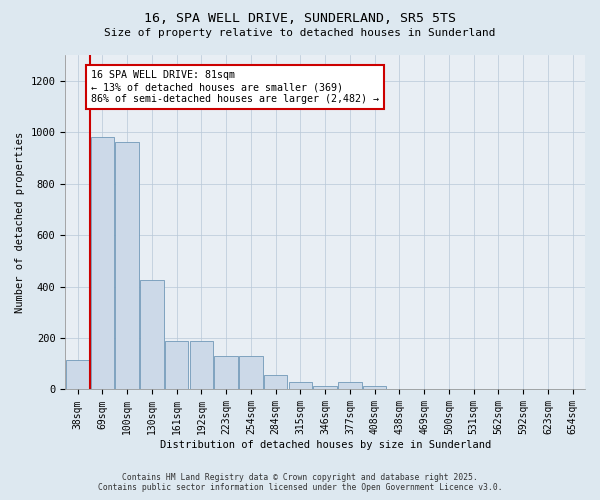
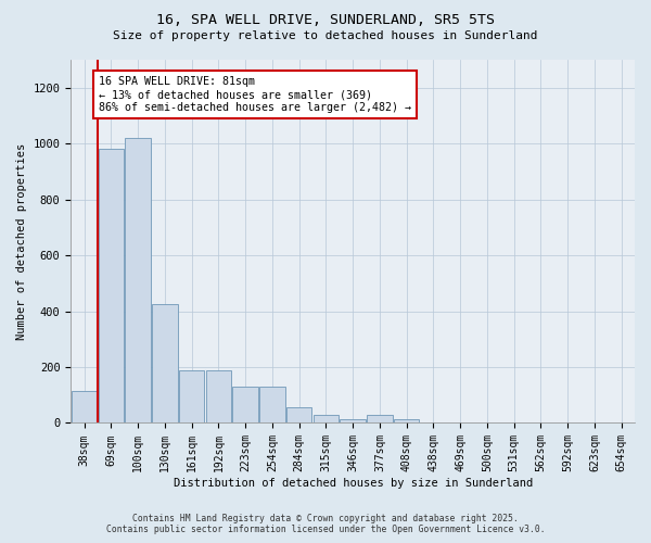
100sqm: 960 -> 1020
